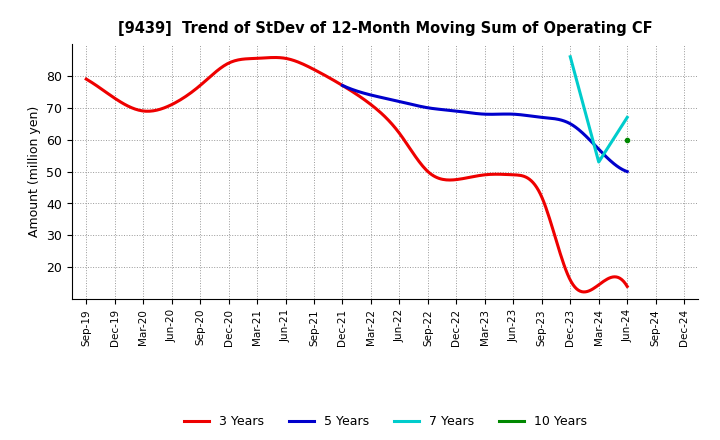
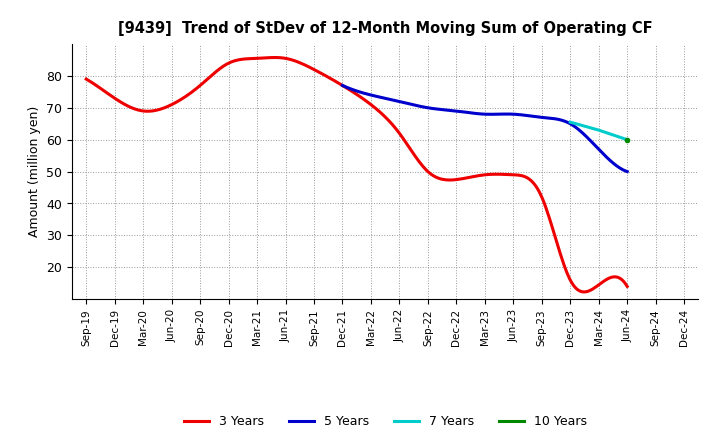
7 Years/Dec-23: 86.0 -> 65.5
7 Years/Mar-24: 53.0 -> 63.0
7 Years/Jun-24: 67.0 -> 60.0
